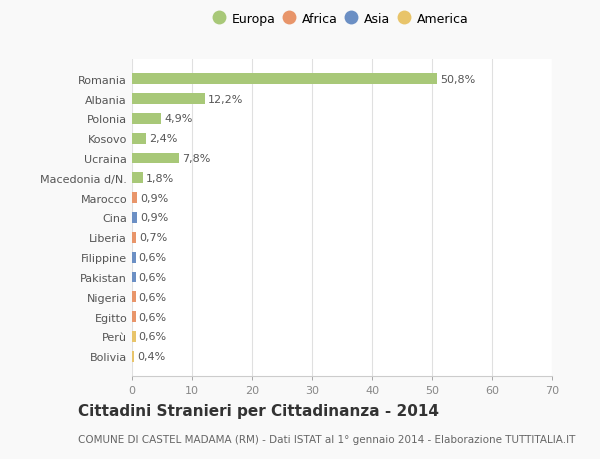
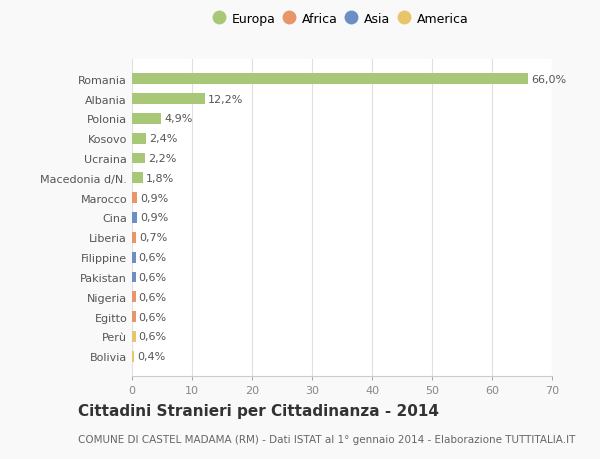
Romania: 50,8% -> 66,0%
Ucraina: 7,8% -> 2,2%
